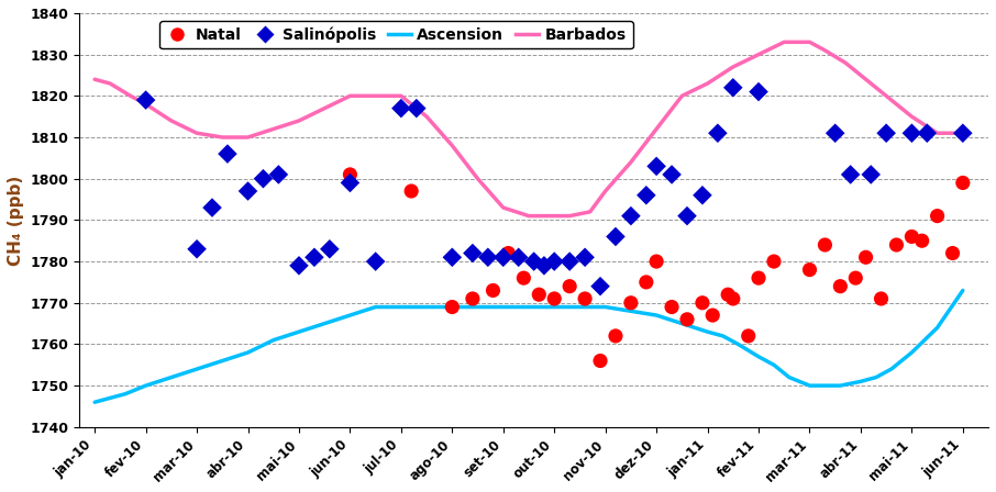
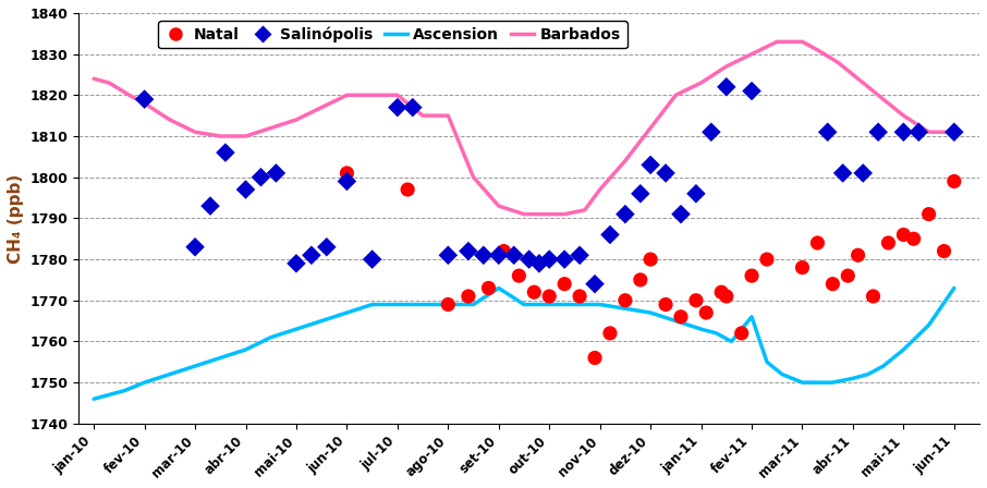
Barbados/ago-10: 1808 -> 1815
Ascension/set-10: 1769 -> 1773
Ascension/fev-11: 1757 -> 1766
